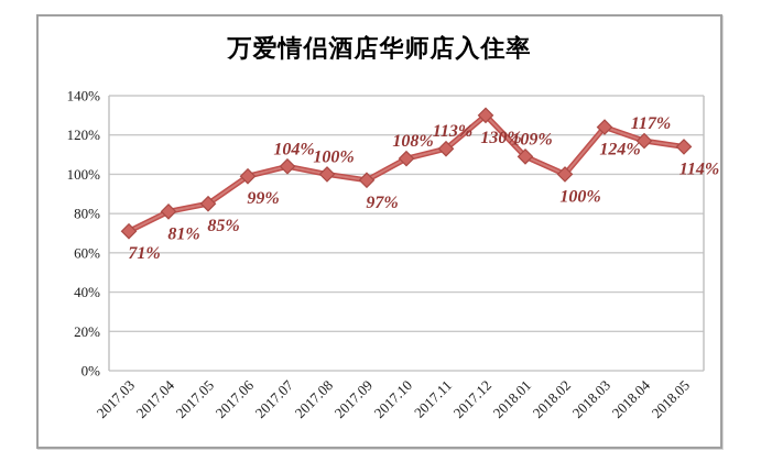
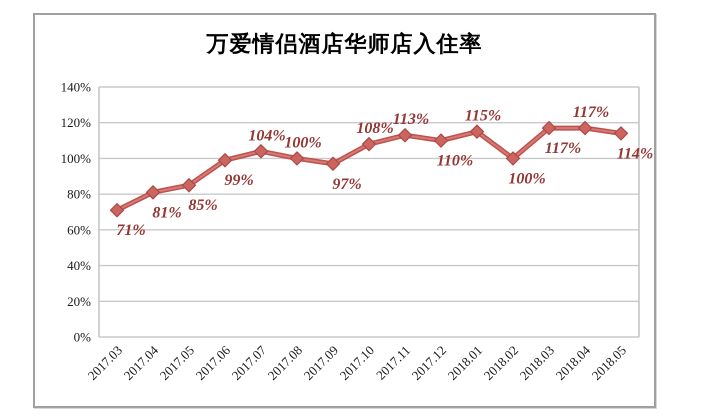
2017.12: 130% -> 110%
2018.01: 109% -> 115%
2018.03: 124% -> 117%
